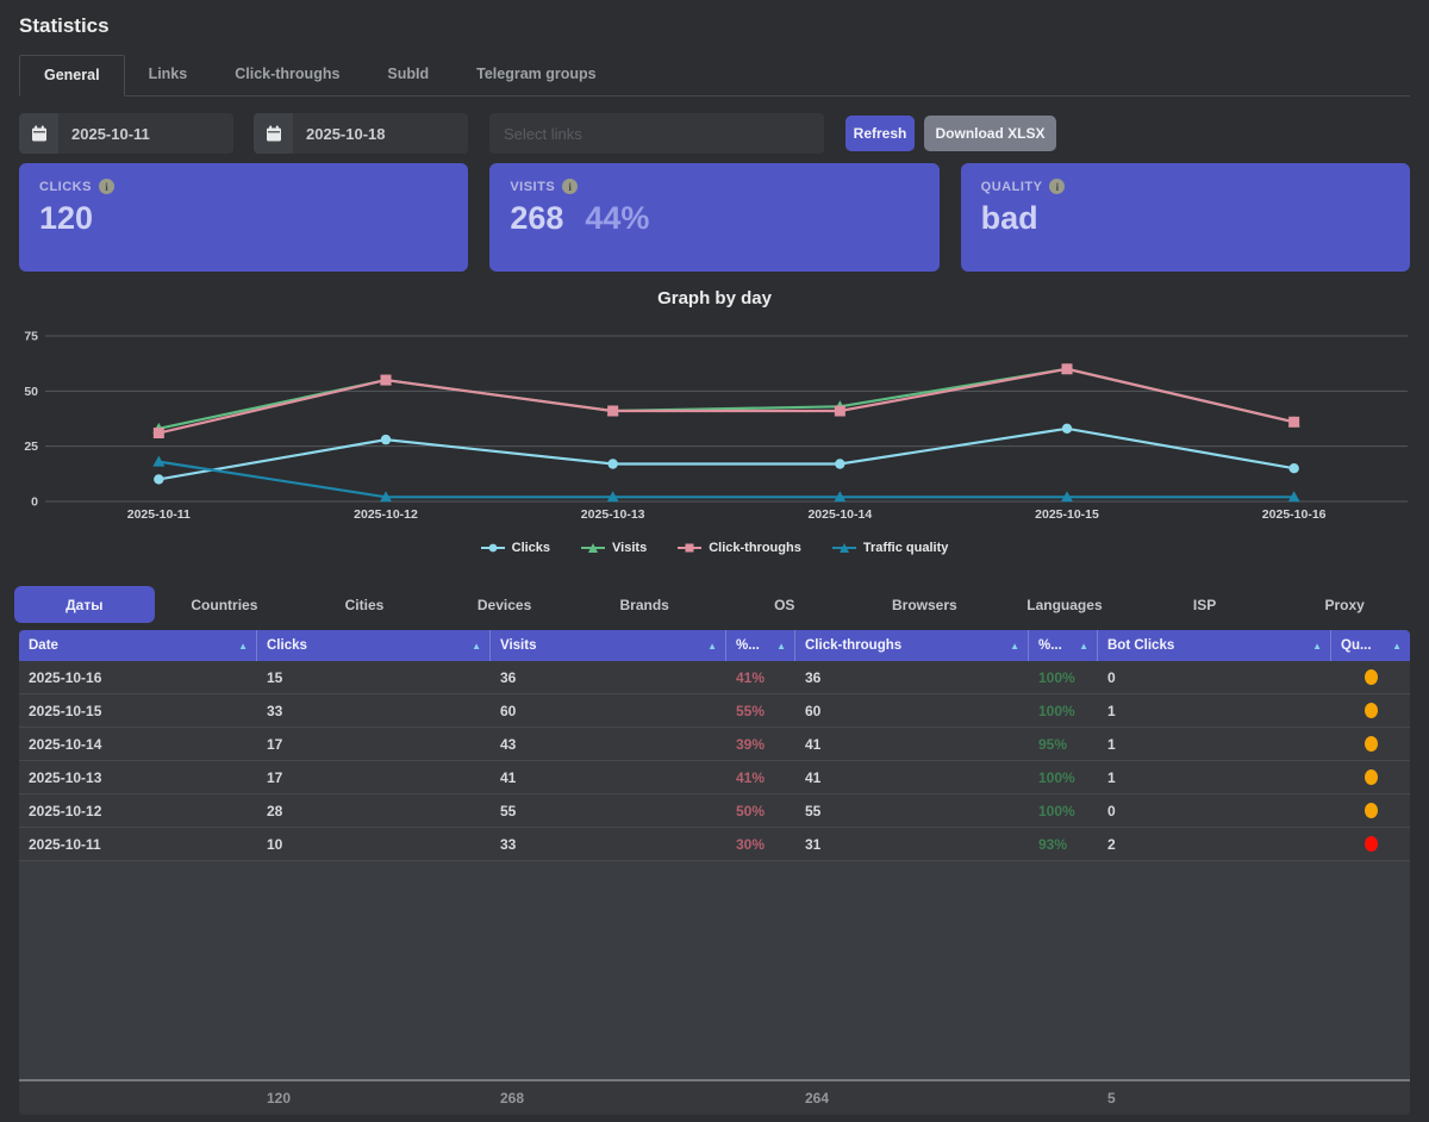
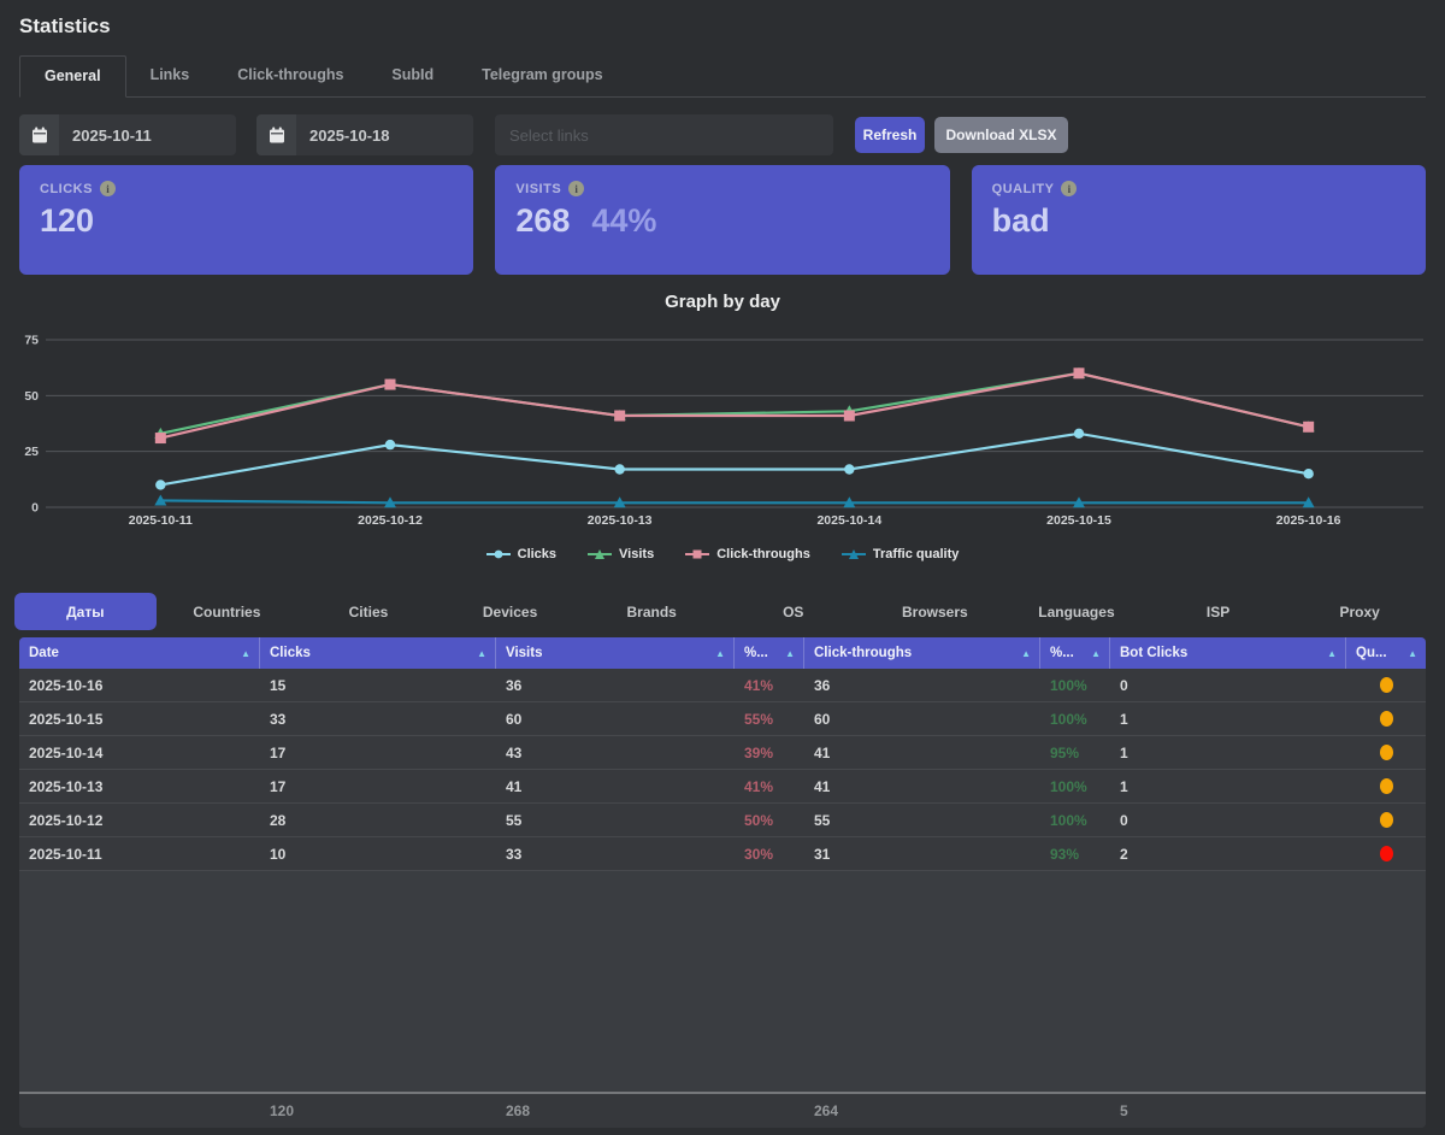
Traffic quality/2025-10-11: 18 -> 3
